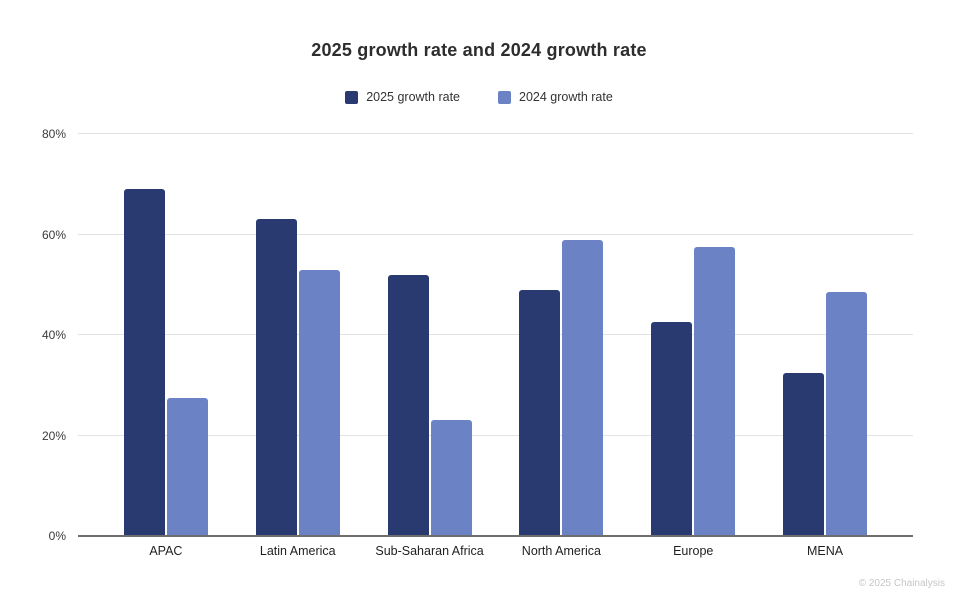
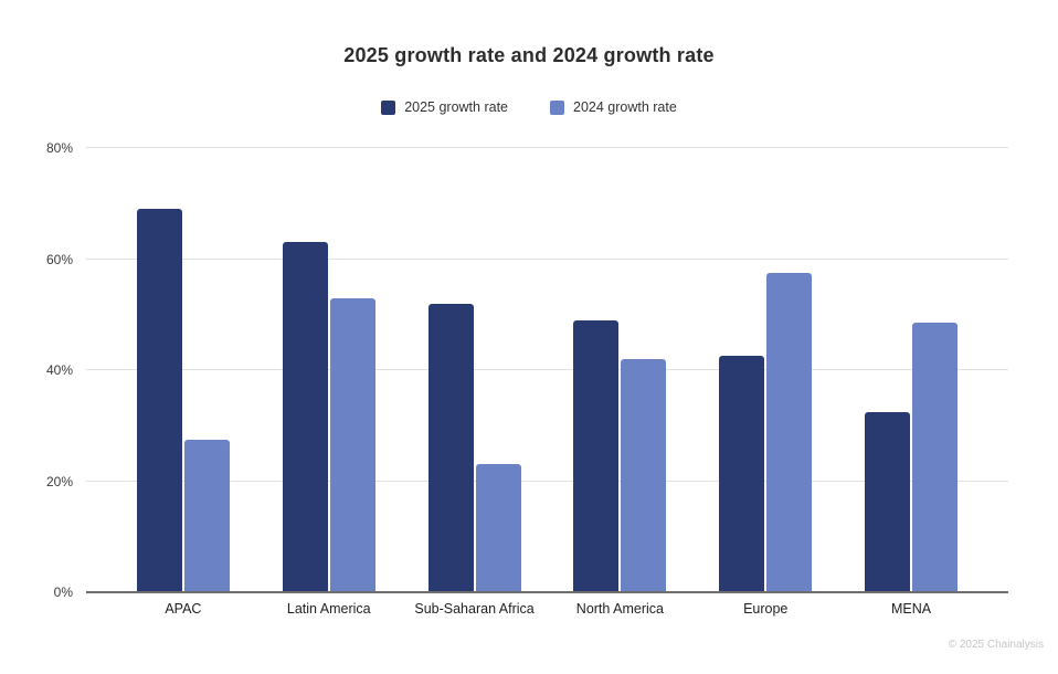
2024 growth rate/North America: 59% -> 42%
